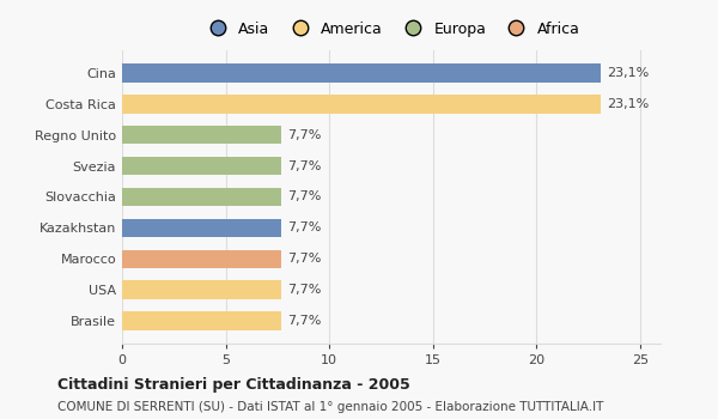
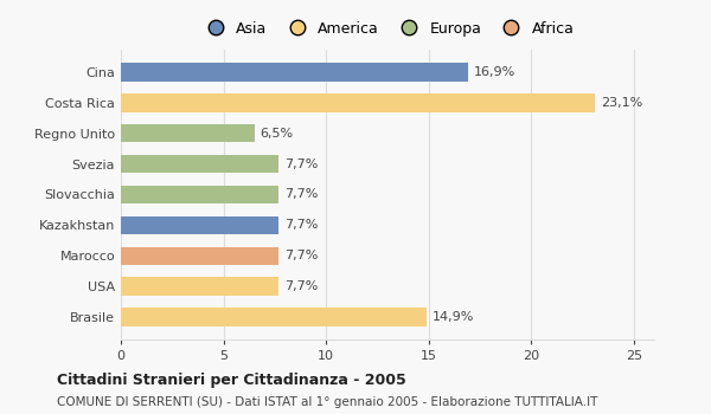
Cina: 23,1% -> 16,9%
Regno Unito: 7,7% -> 6,5%
Brasile: 7,7% -> 14,9%
